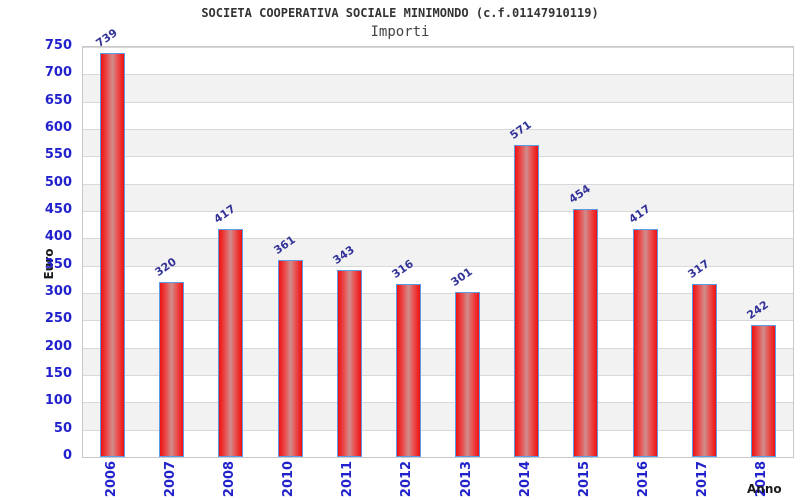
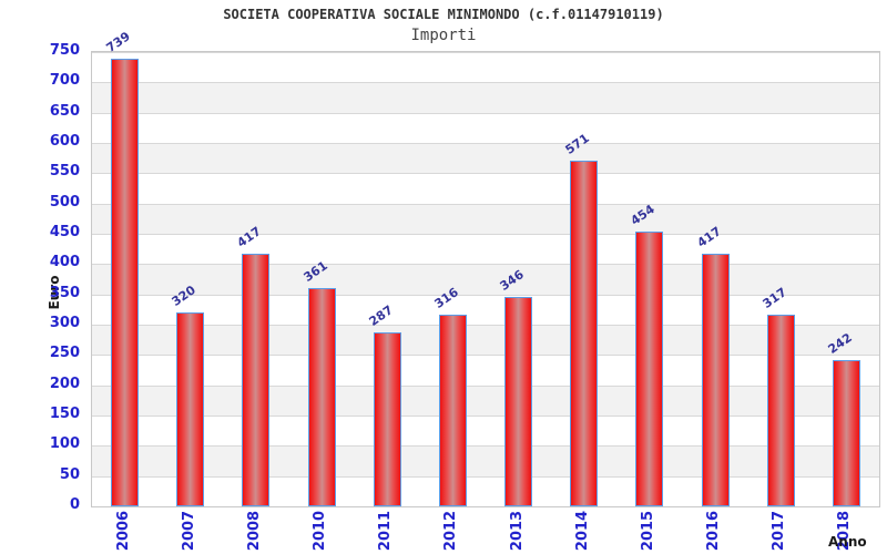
2011: 343 -> 287
2013: 301 -> 346
